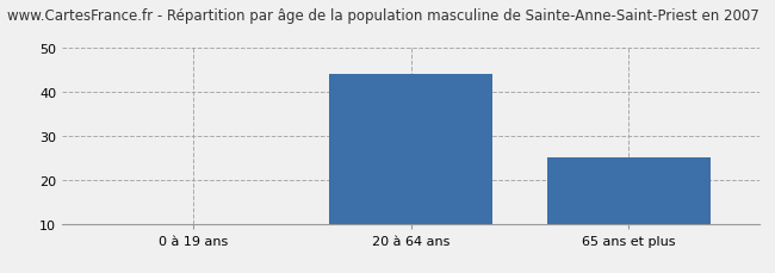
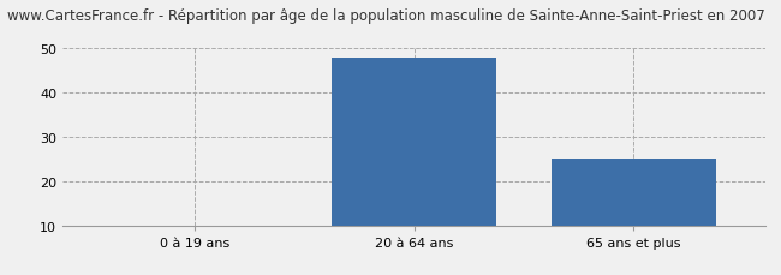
20 à 64 ans: 44 -> 48
